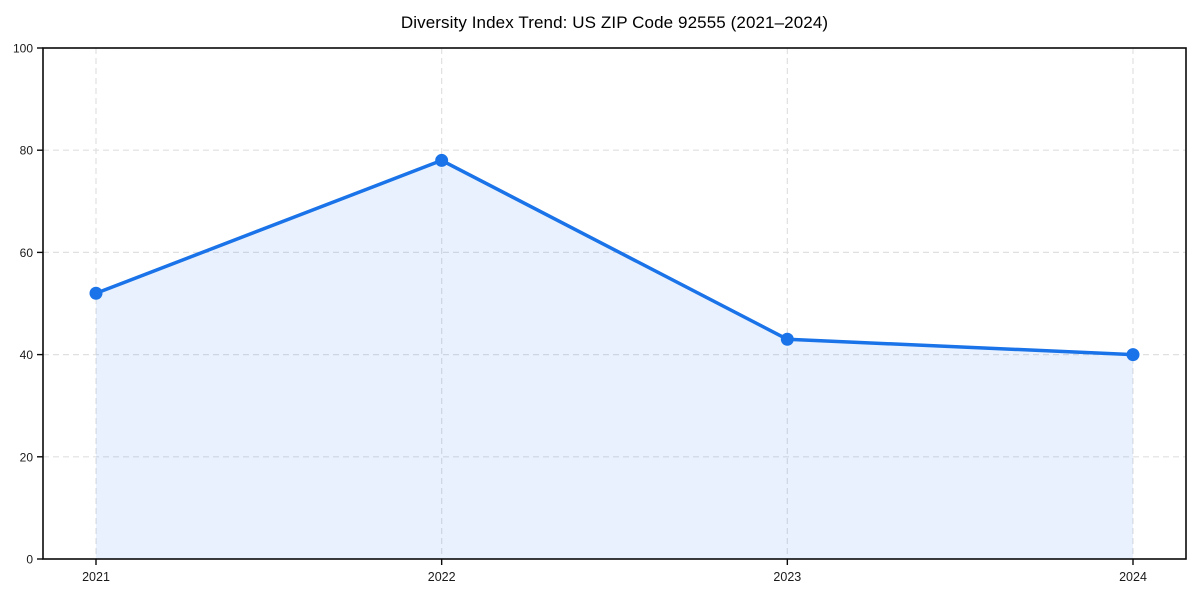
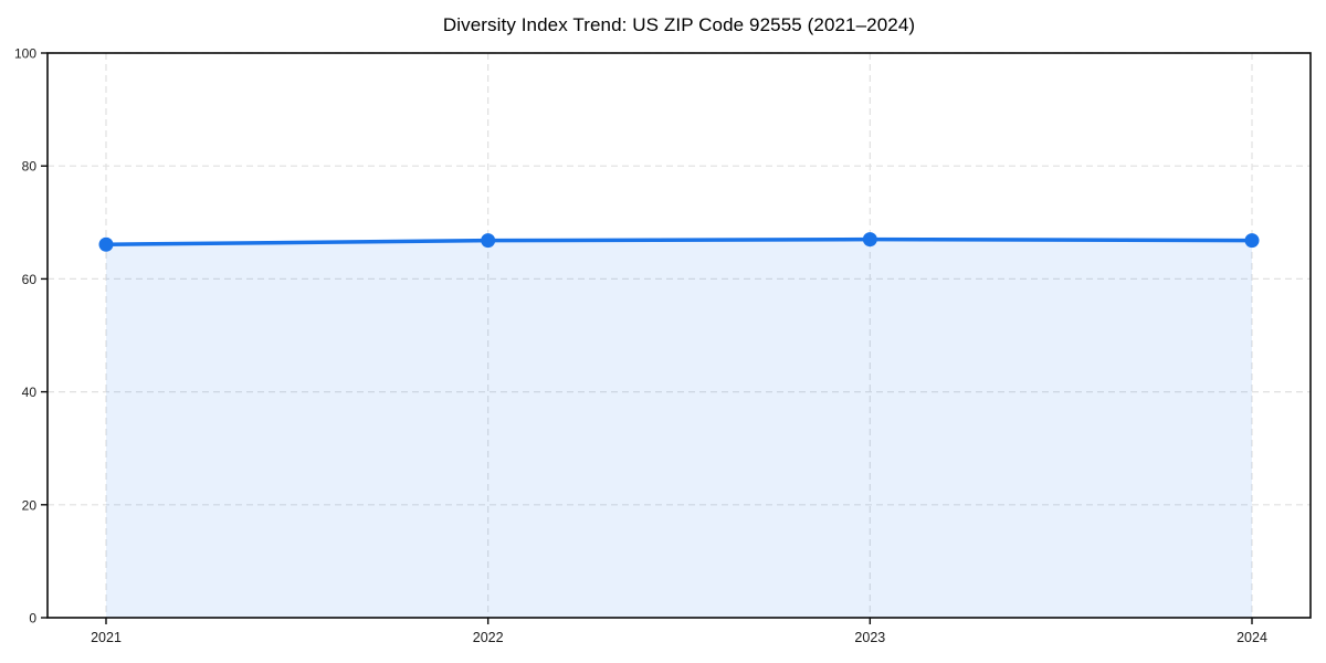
2021: 52 -> 66
2022: 78 -> 67
2023: 43 -> 67
2024: 40 -> 67
